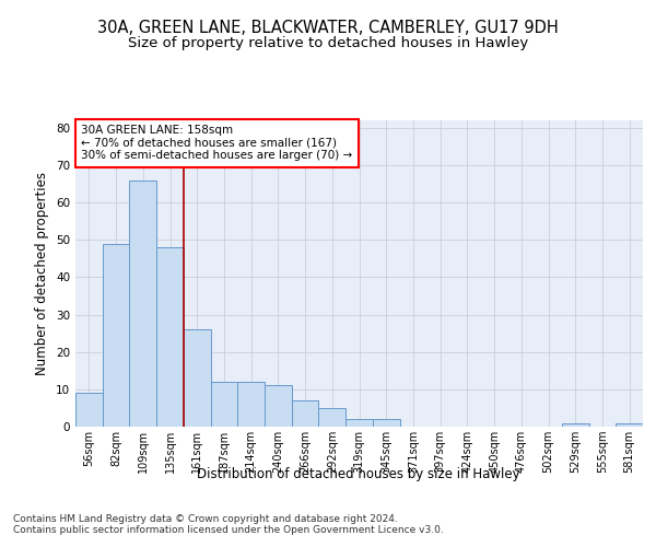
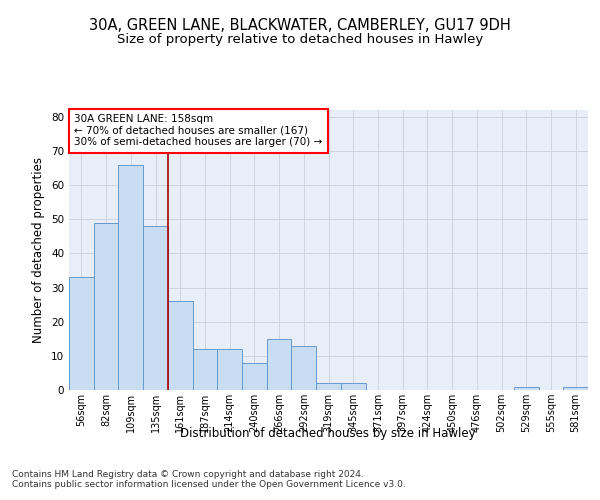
56sqm: 9 -> 33
240sqm: 11 -> 8
266sqm: 7 -> 15
292sqm: 5 -> 13
